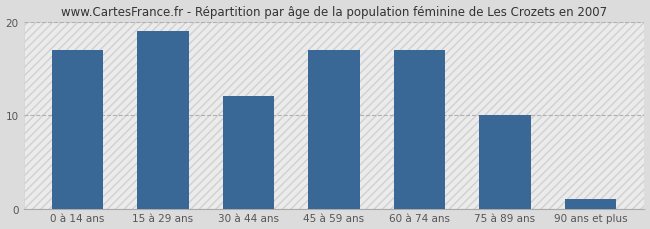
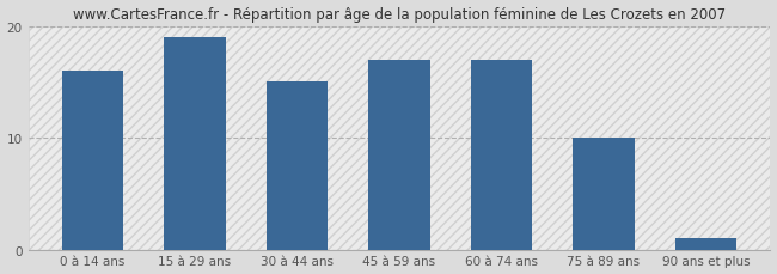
0 à 14 ans: 17 -> 16
30 à 44 ans: 12 -> 15
